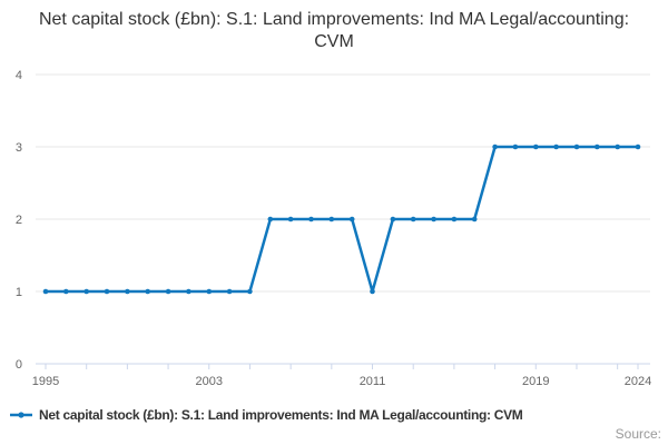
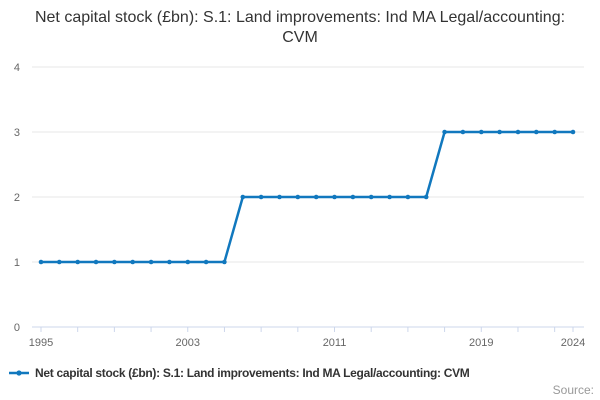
2011: 1 -> 2
